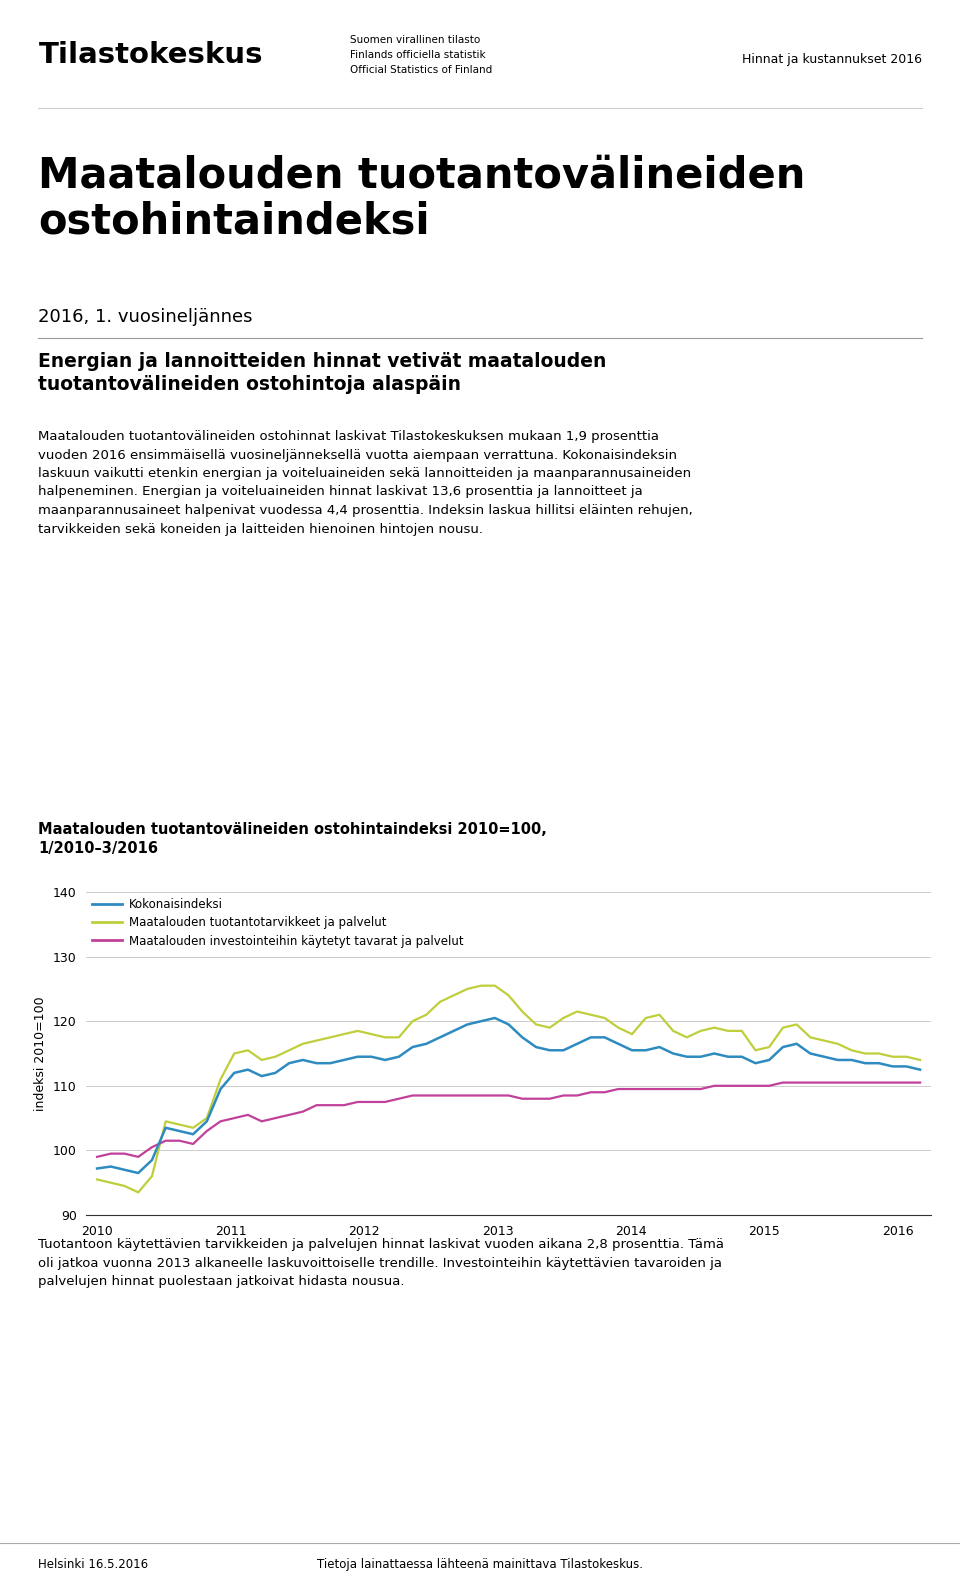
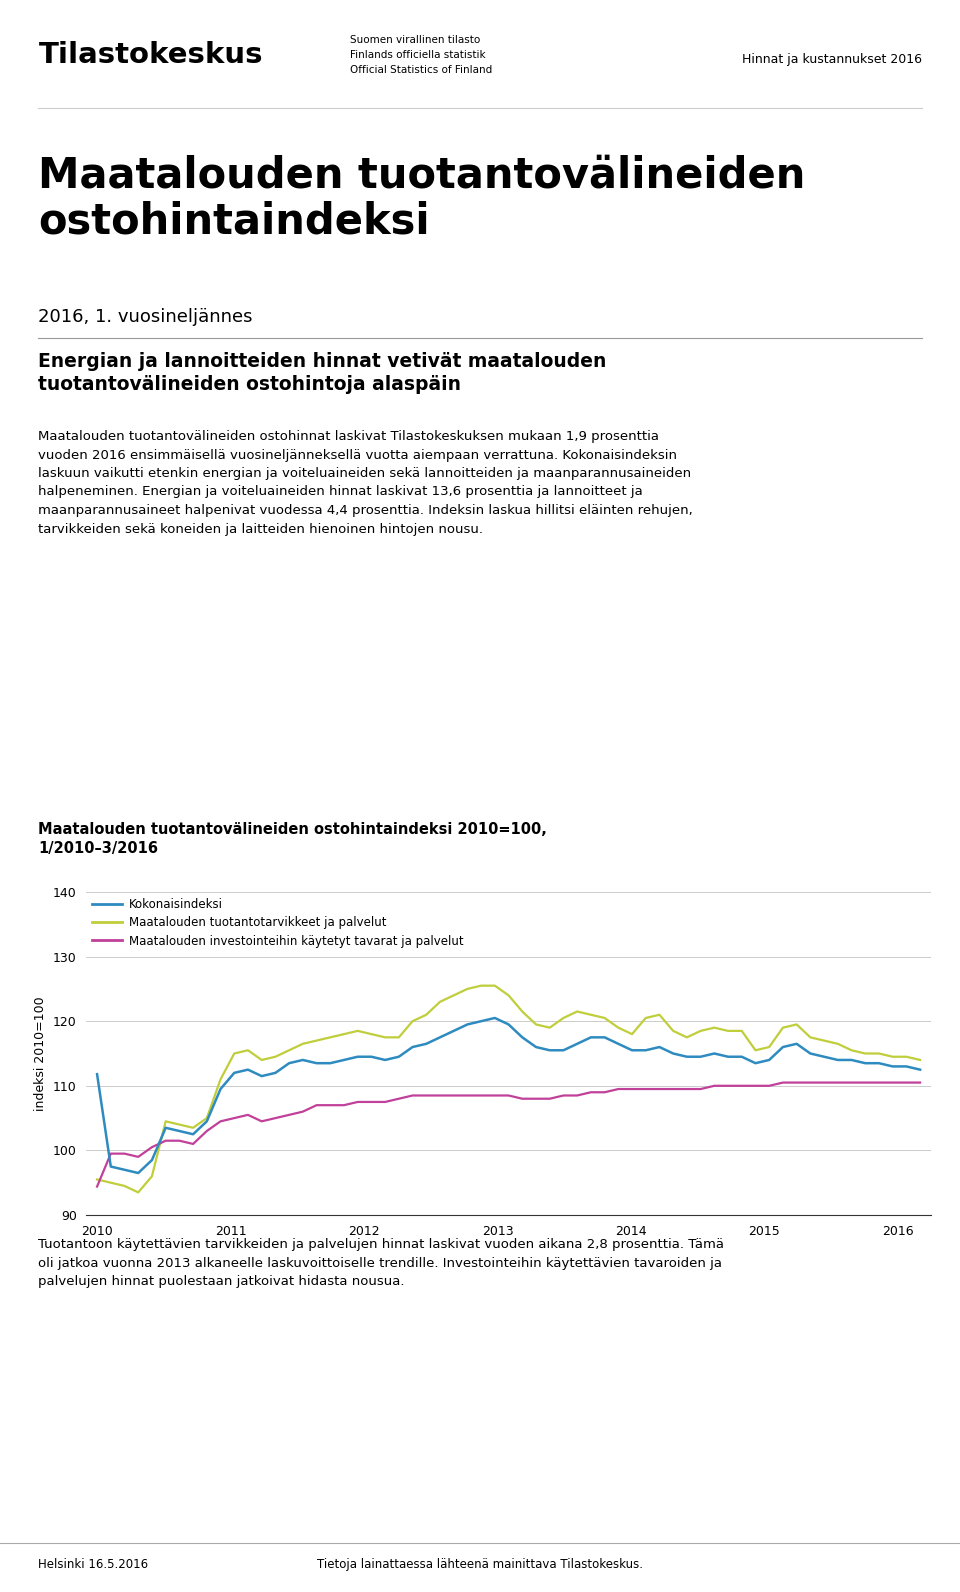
Kokonaisindeksi/2010: 97.2 -> 111.8
Maatalouden investointeihin käytetyt tavarat ja palvelut/2010: 99.0 -> 94.4
